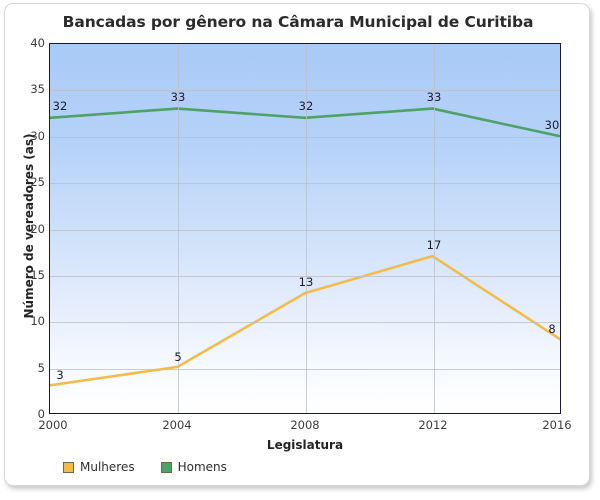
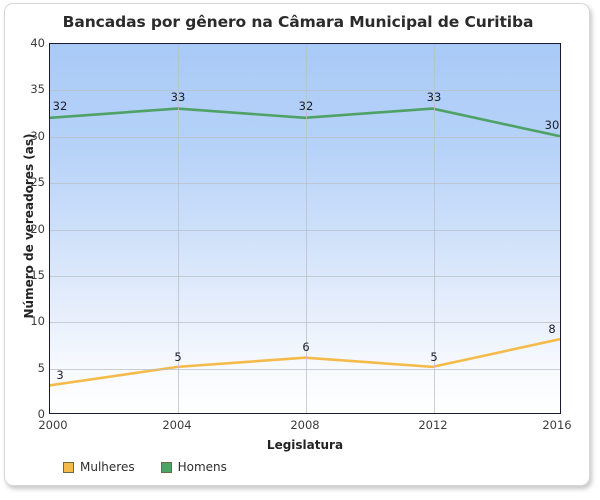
Mulheres/2008: 13 -> 6
Mulheres/2012: 17 -> 5
